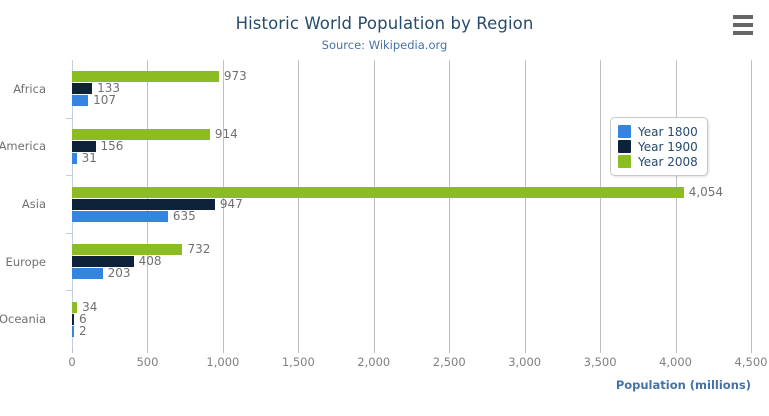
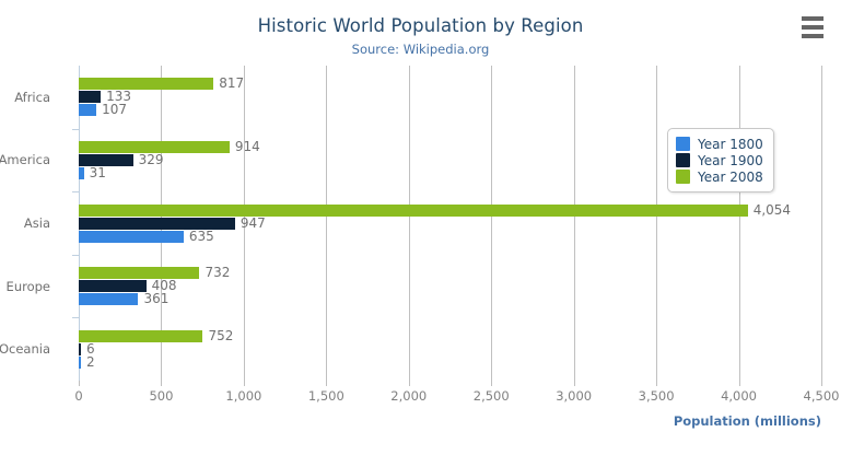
Year 2008/Africa: 973 -> 817
Year 1900/America: 156 -> 329
Year 1800/Europe: 203 -> 361
Year 2008/Oceania: 34 -> 752
